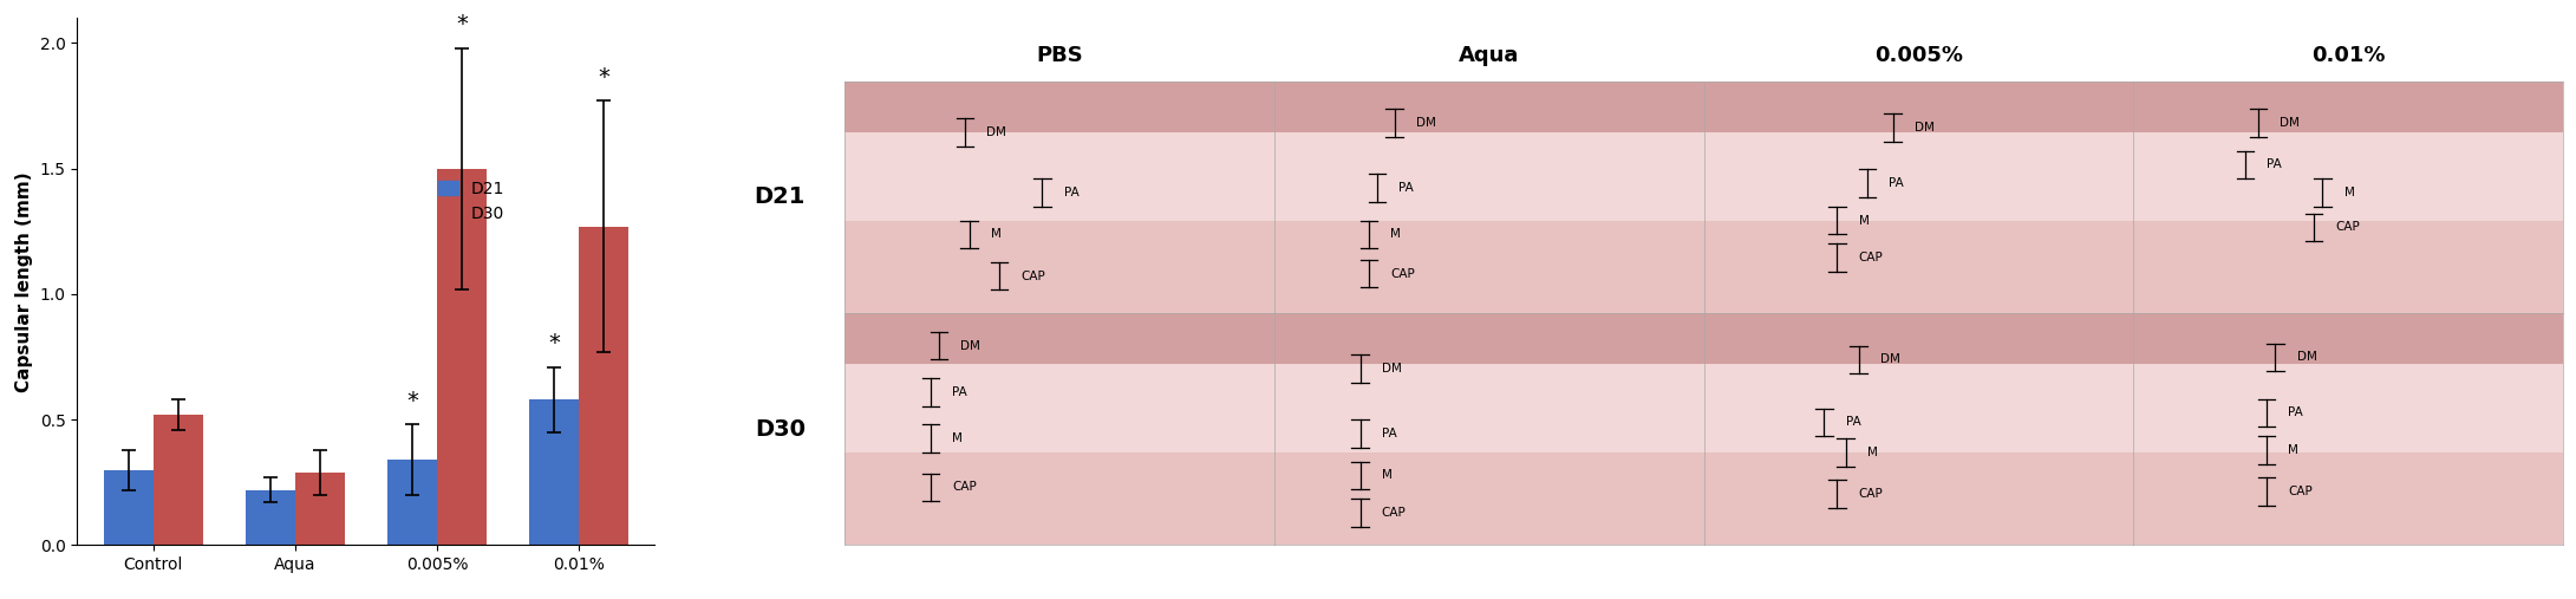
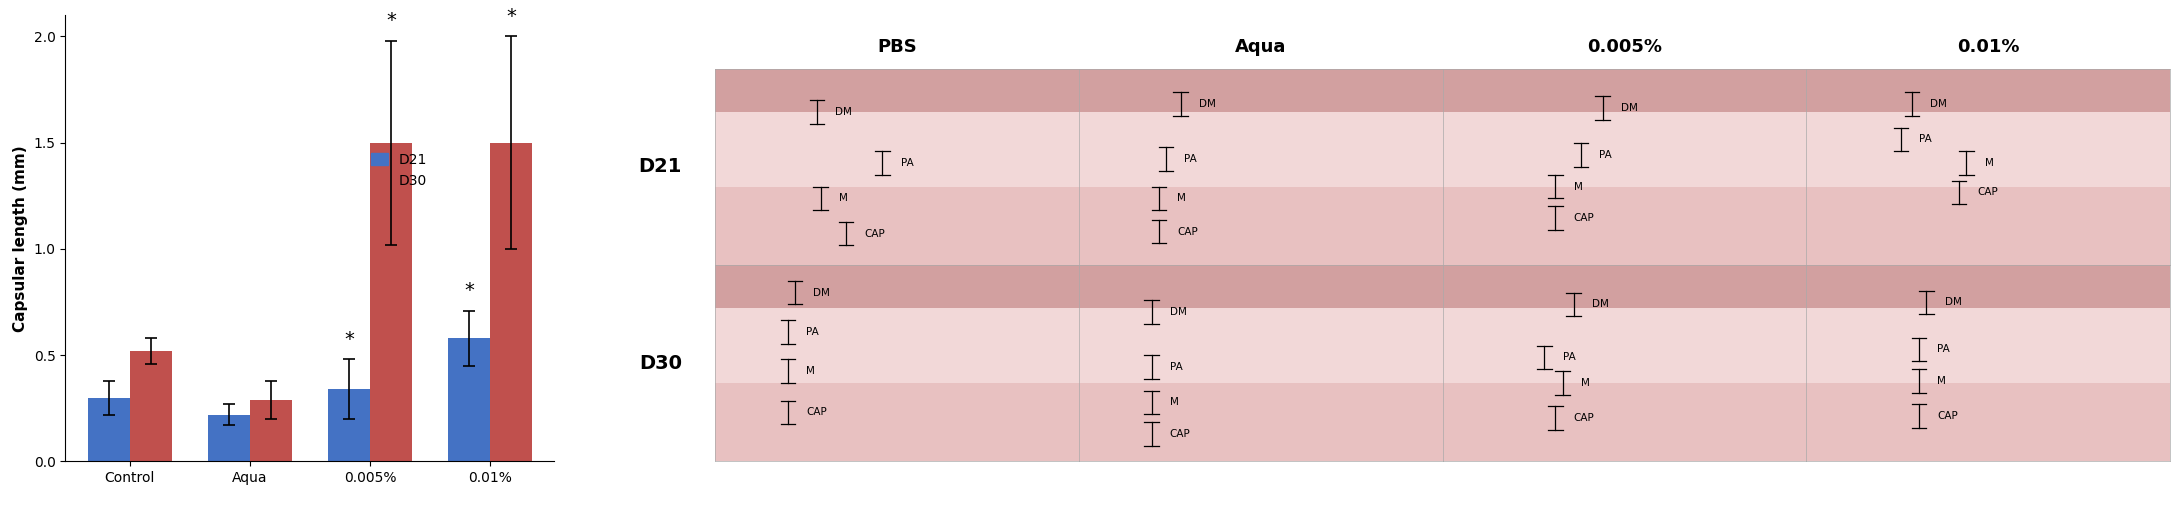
D30/0.01%: 1.27 -> 1.50
